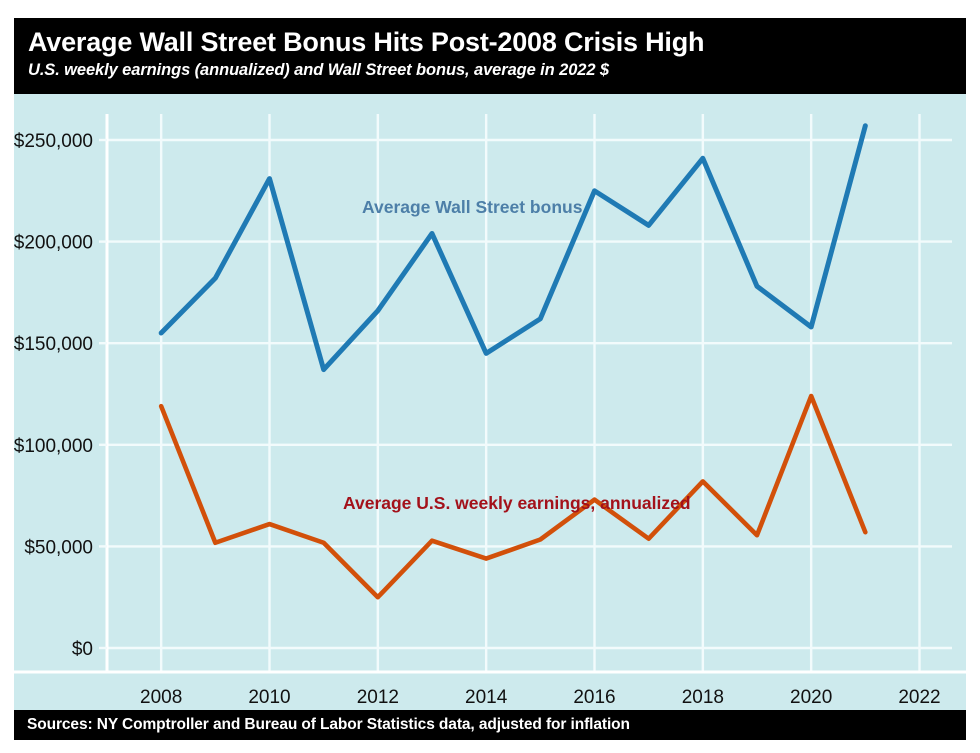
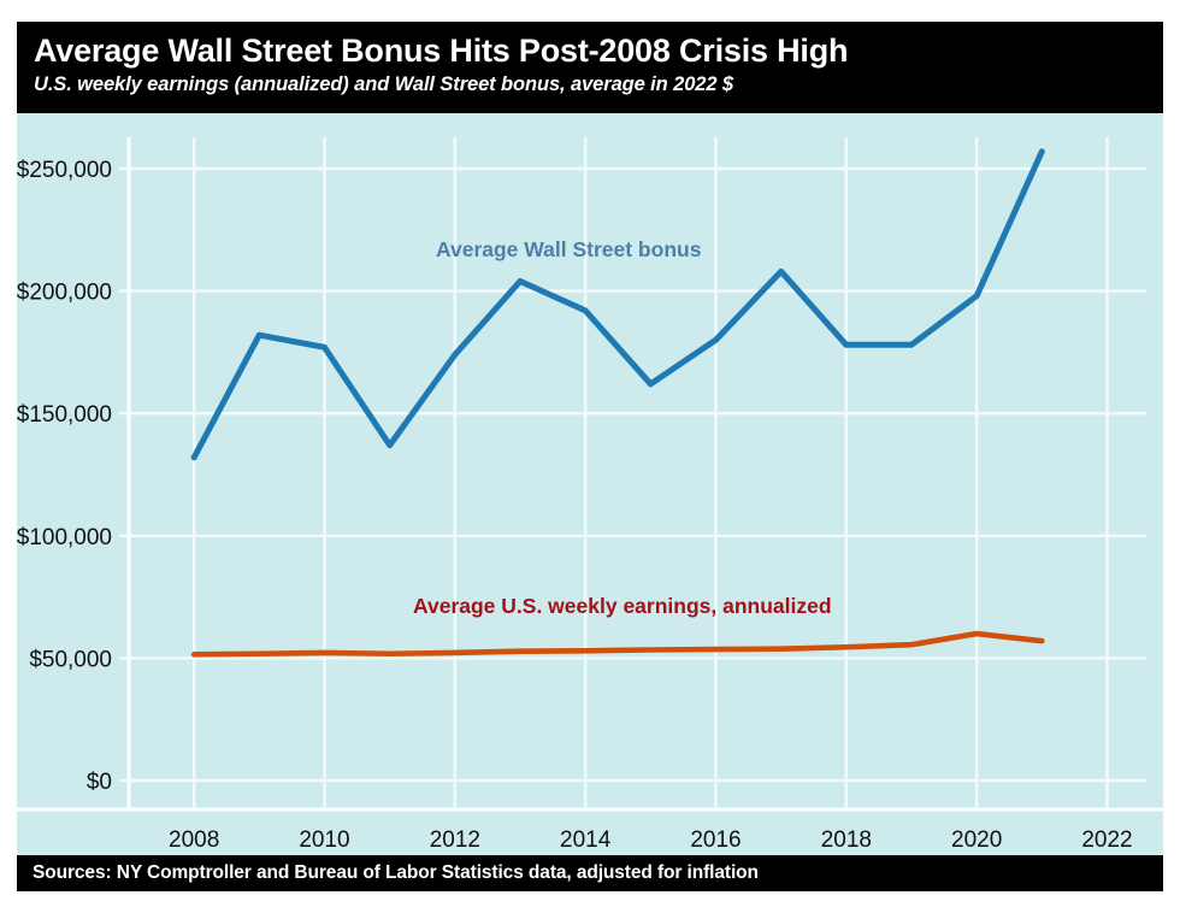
Average Wall Street bonus/2008: $155000 -> $132000
Average U.S. weekly earnings, annualized/2008: $119000 -> $52000
Average Wall Street bonus/2010: $231000 -> $177000
Average U.S. weekly earnings, annualized/2010: $61000 -> $52000
Average Wall Street bonus/2012: $166000 -> $174000
Average U.S. weekly earnings, annualized/2012: $25000 -> $52000
Average Wall Street bonus/2014: $145000 -> $192000
Average U.S. weekly earnings, annualized/2014: $44000 -> $53000
Average Wall Street bonus/2016: $225000 -> $180000
Average U.S. weekly earnings, annualized/2016: $73000 -> $54000
Average Wall Street bonus/2018: $241000 -> $178000
Average U.S. weekly earnings, annualized/2018: $82000 -> $54000
Average Wall Street bonus/2020: $158000 -> $198000
Average U.S. weekly earnings, annualized/2020: $124000 -> $60000
